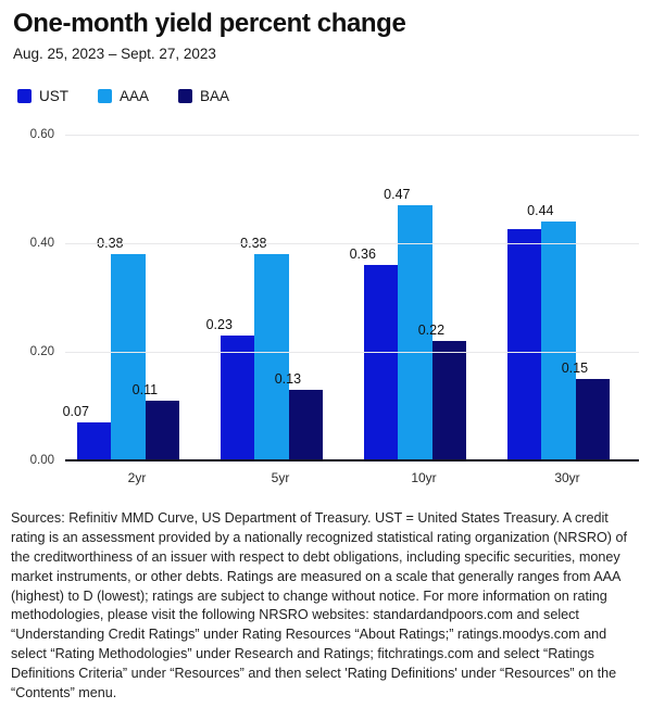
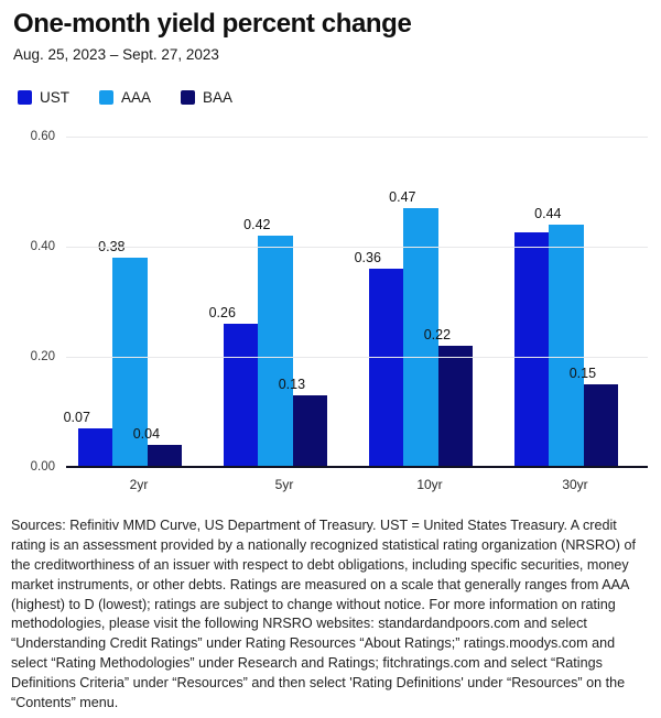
BAA/2yr: 0.11 -> 0.04
UST/5yr: 0.23 -> 0.26
AAA/5yr: 0.38 -> 0.42
